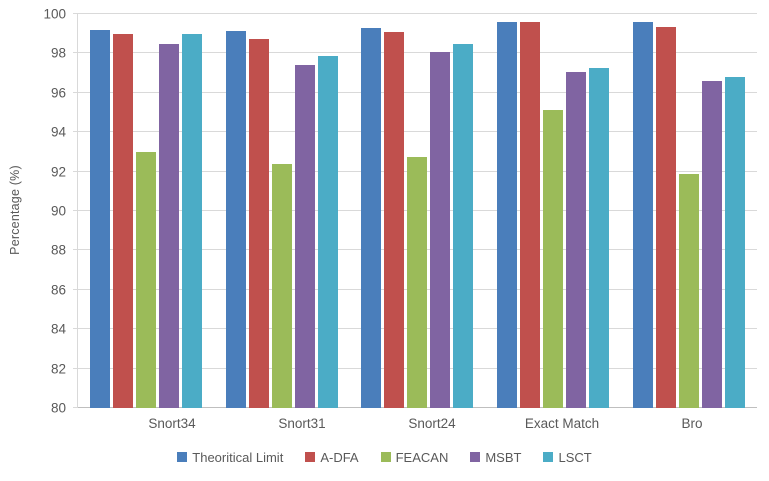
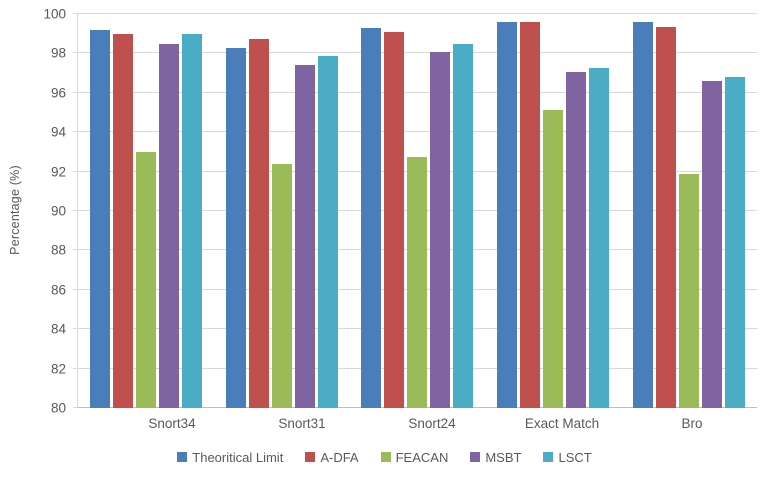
Theoritical Limit/Snort31: 99.2 -> 98.3
